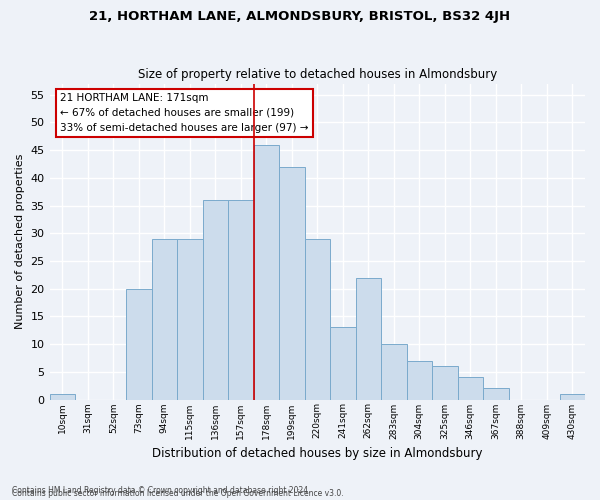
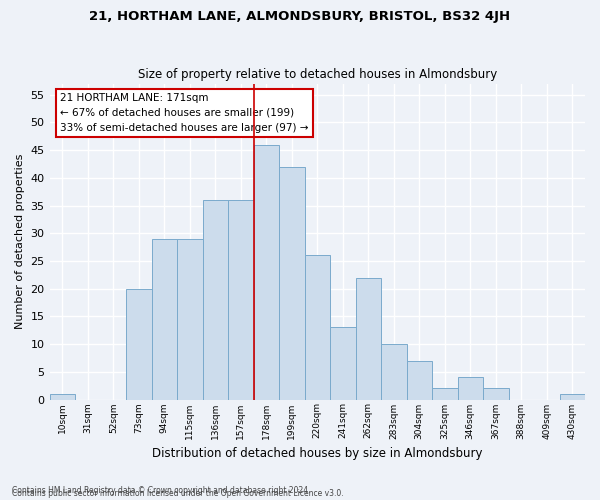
220sqm: 29 -> 26
325sqm: 6 -> 2
